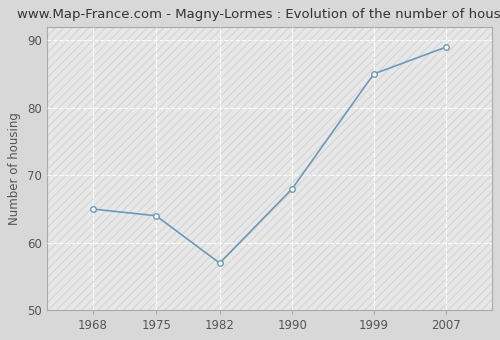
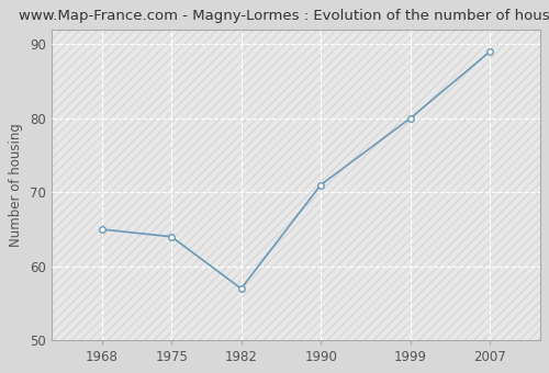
1990: 68 -> 71
1999: 85 -> 80
